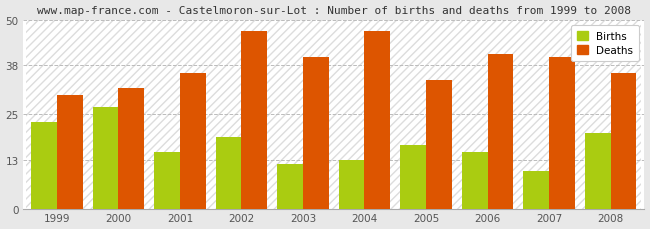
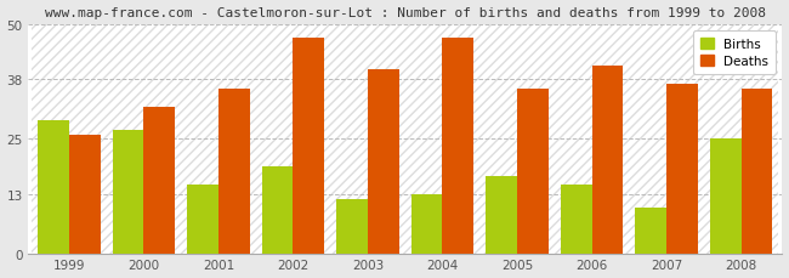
Births/1999: 23 -> 29
Deaths/1999: 30 -> 26
Deaths/2005: 34 -> 36
Deaths/2007: 40 -> 37
Births/2008: 20 -> 25
